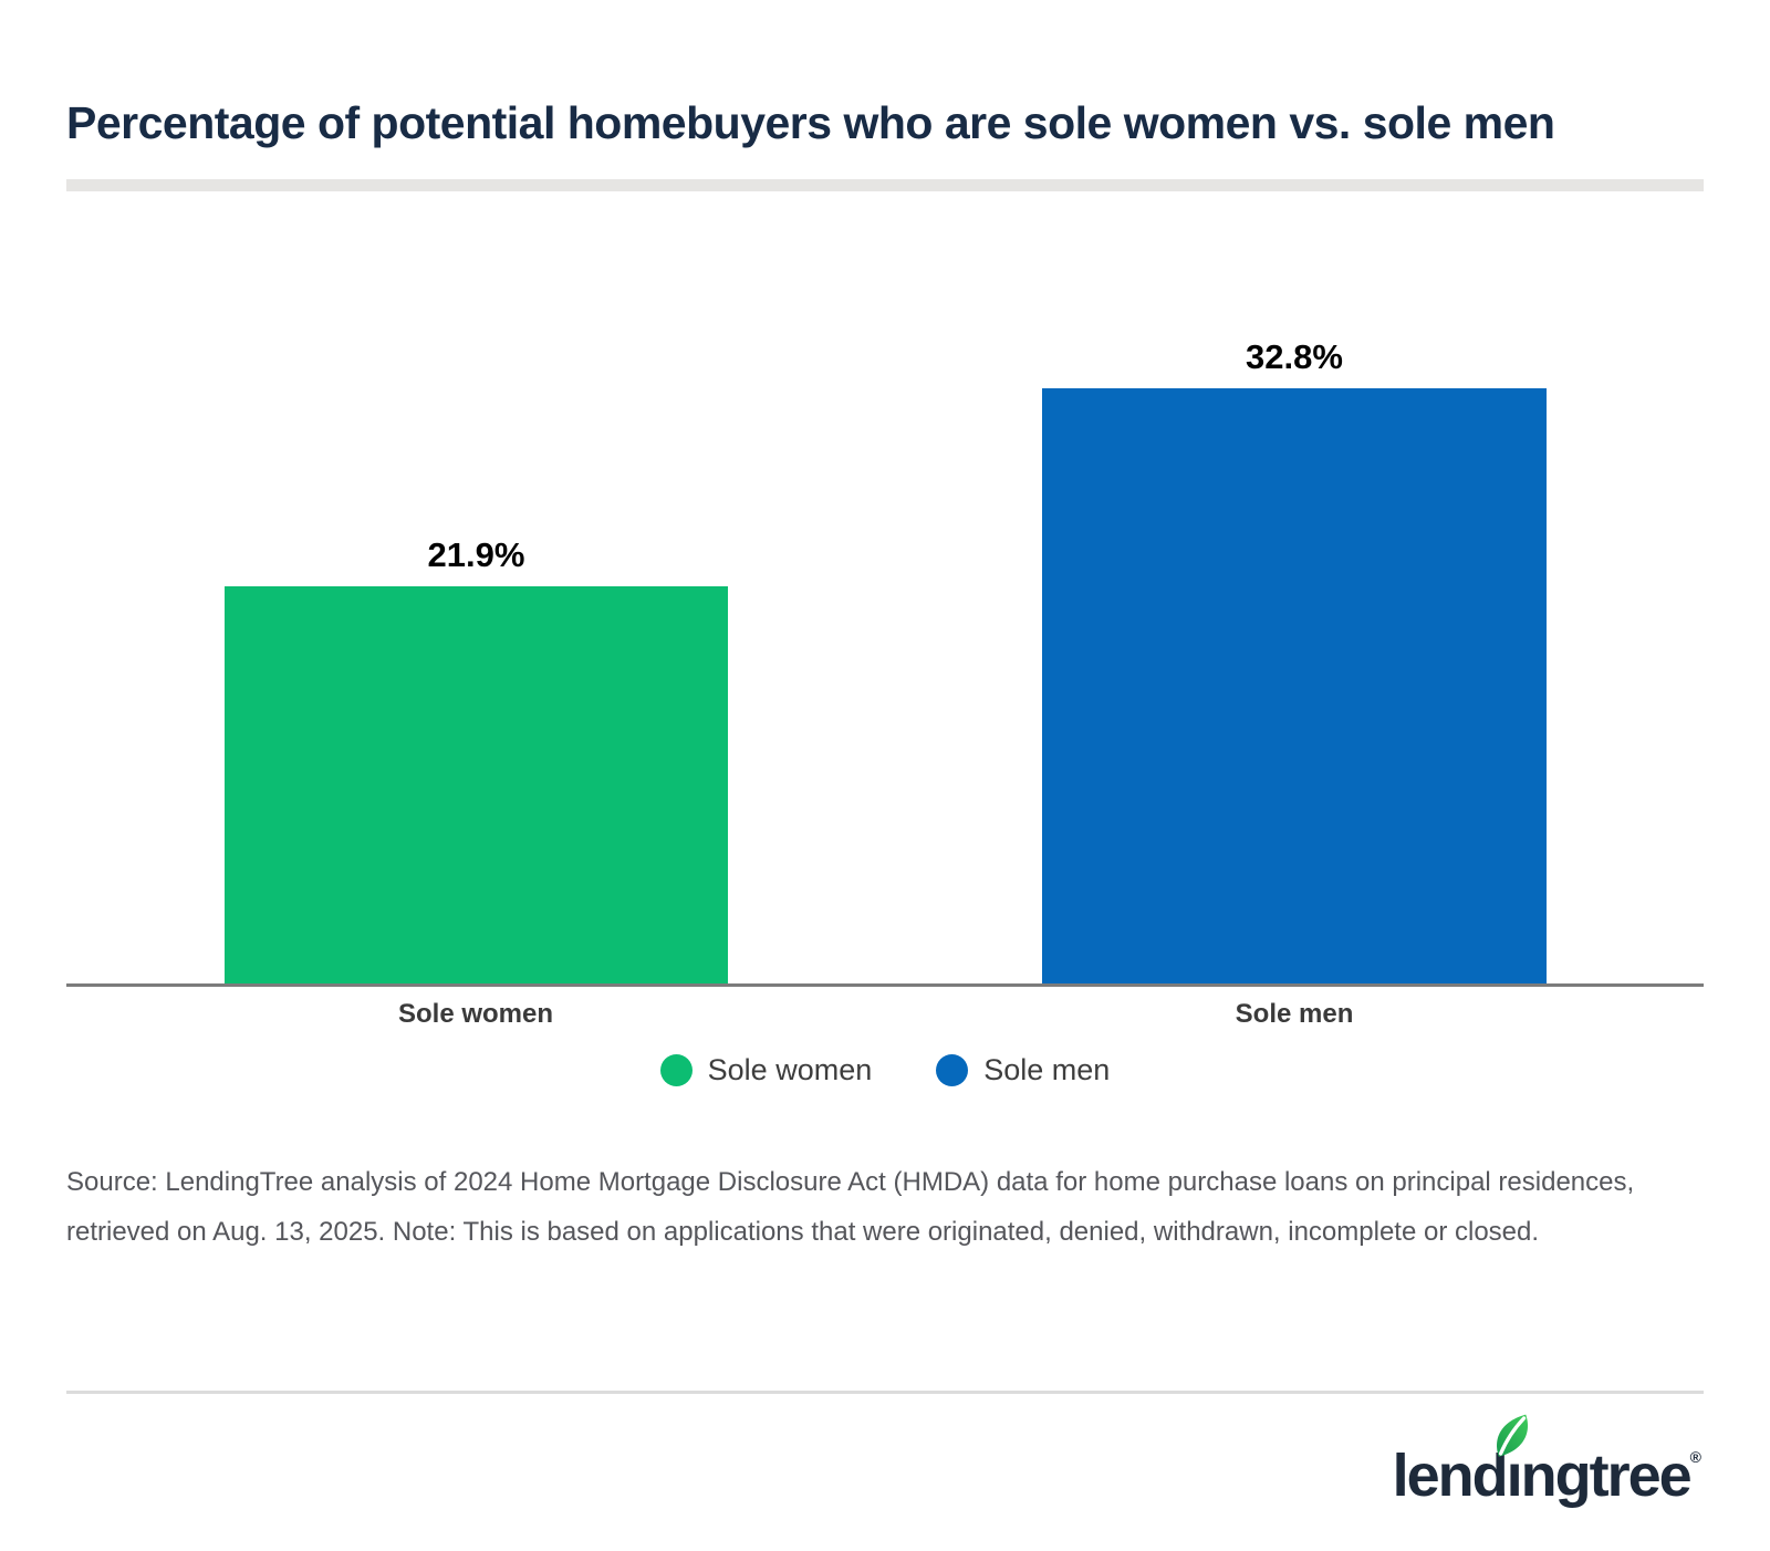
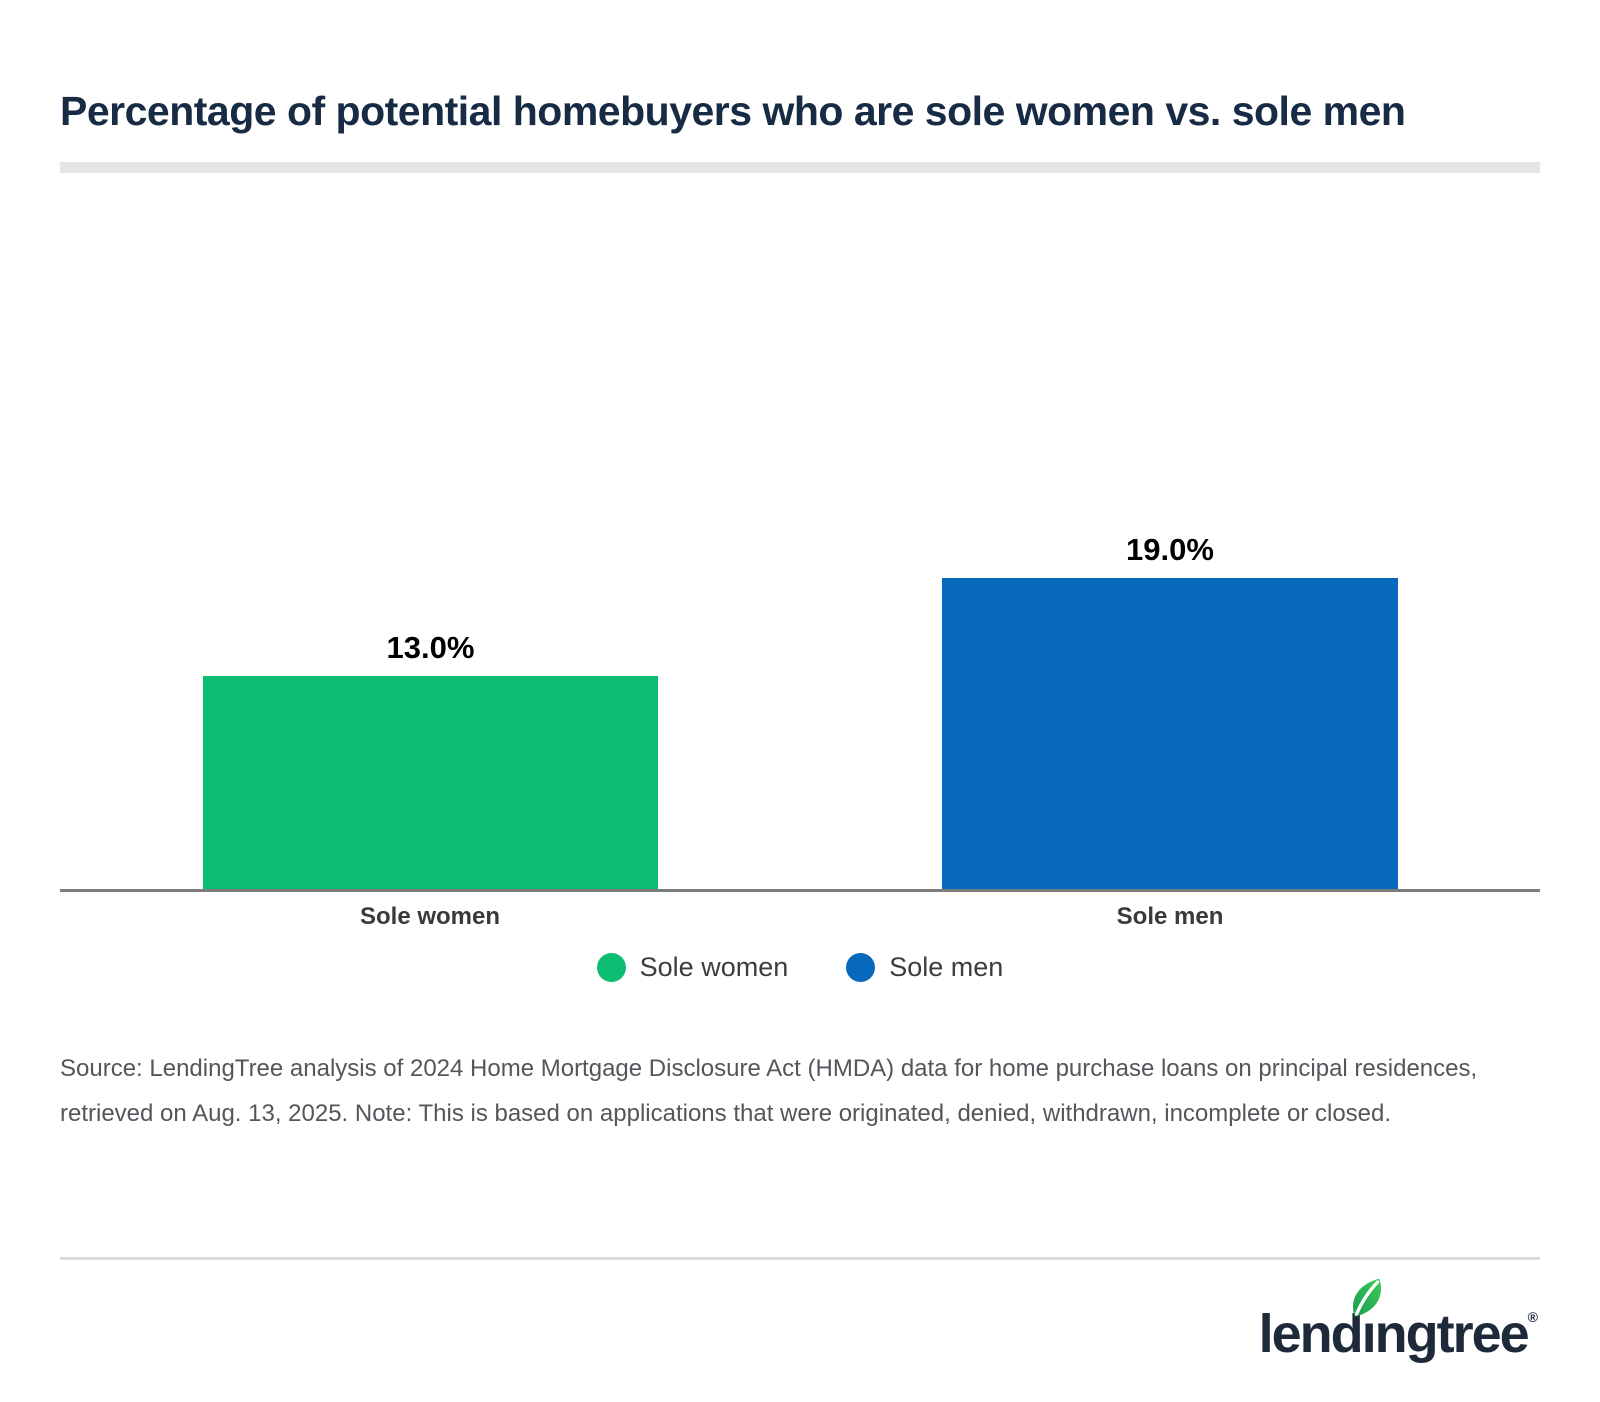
Sole women: 21.9% -> 13.0%
Sole men: 32.8% -> 19.0%
